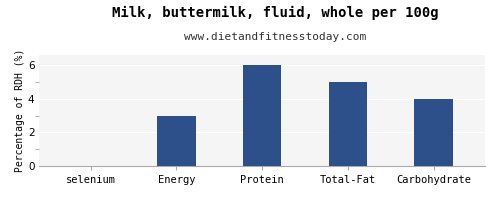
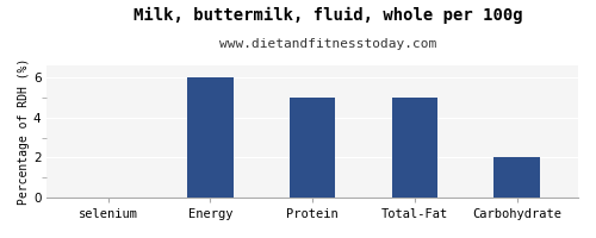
Energy: 3 -> 6
Protein: 6 -> 5
Carbohydrate: 4 -> 2
